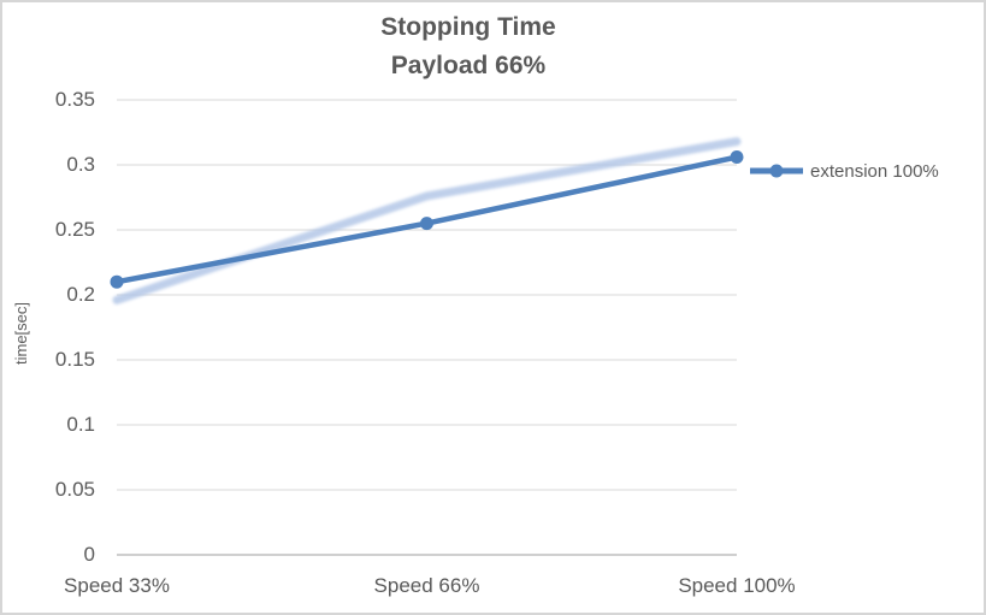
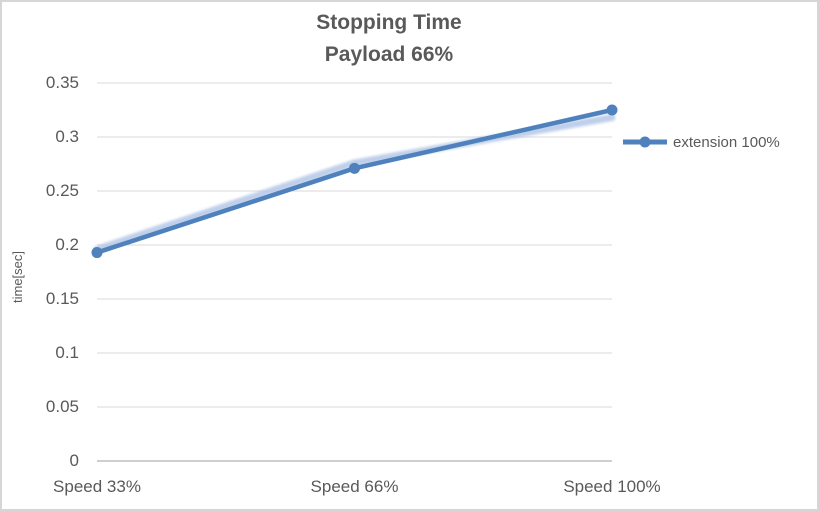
Speed 33%: 0.210 -> 0.193
Speed 66%: 0.255 -> 0.271
Speed 100%: 0.306 -> 0.325
